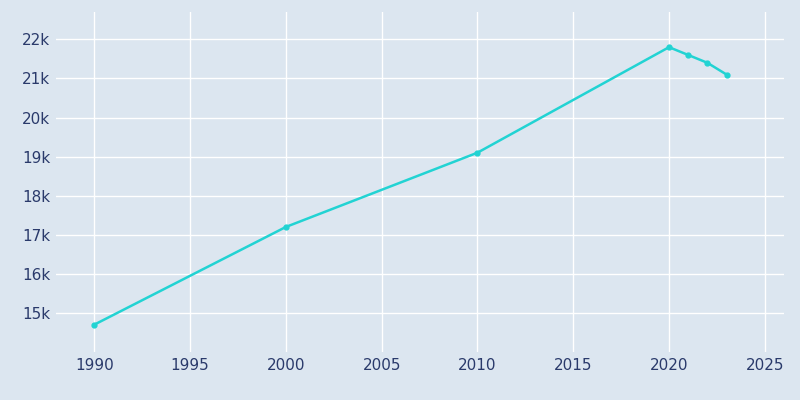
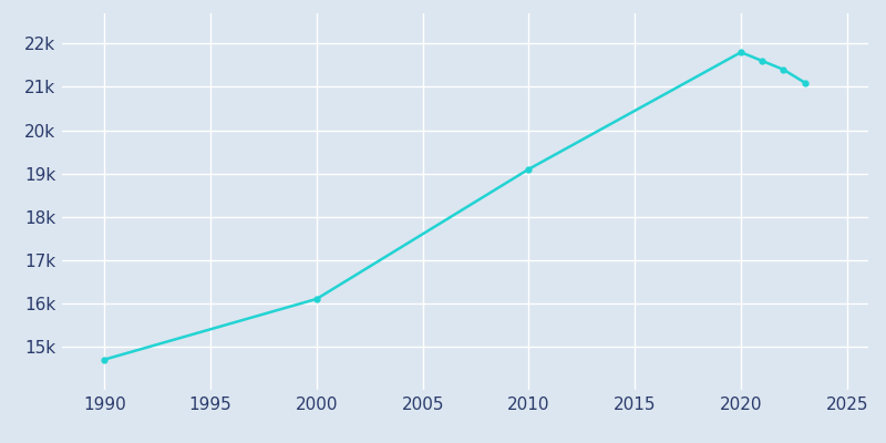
2000: 17.2k -> 16.1k
